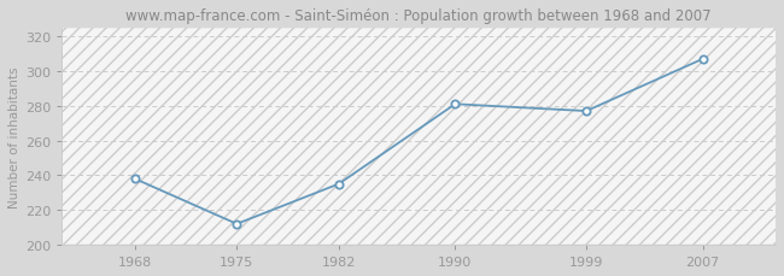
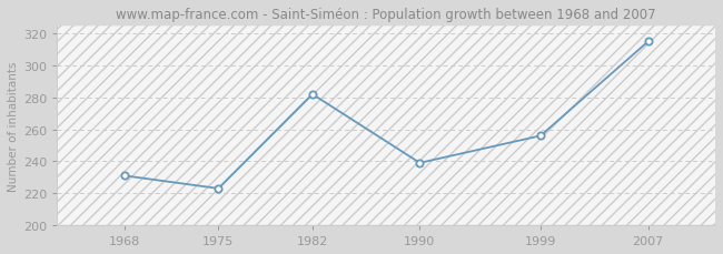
1968: 238 -> 231
1975: 212 -> 223
1982: 235 -> 282
1990: 281 -> 239
1999: 277 -> 256
2007: 307 -> 315
